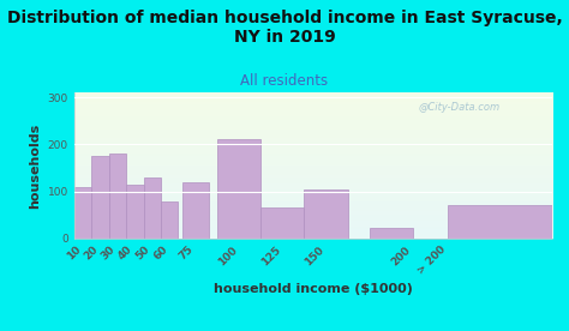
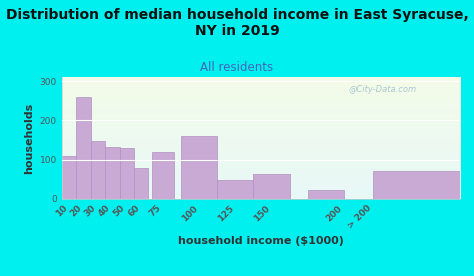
20: 175 -> 260
30: 180 -> 148
40: 115 -> 133
100: 210 -> 160
125: 65 -> 47
150: 105 -> 63
